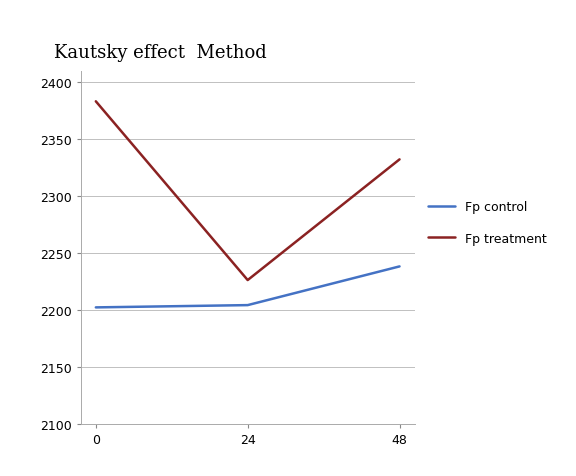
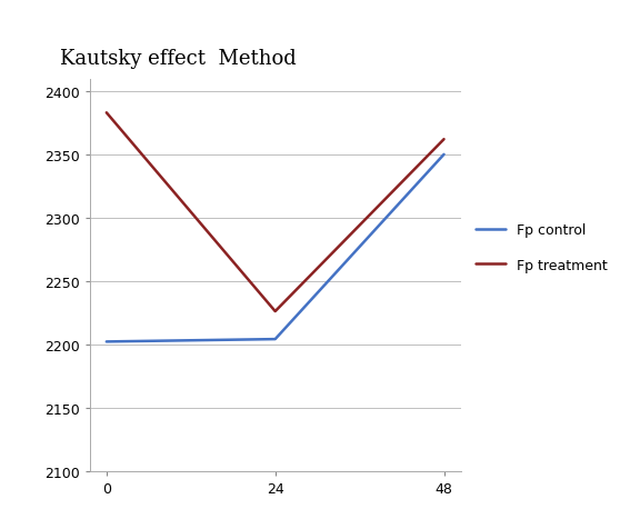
Fp control/48: 2238 -> 2350
Fp treatment/48: 2332 -> 2362
